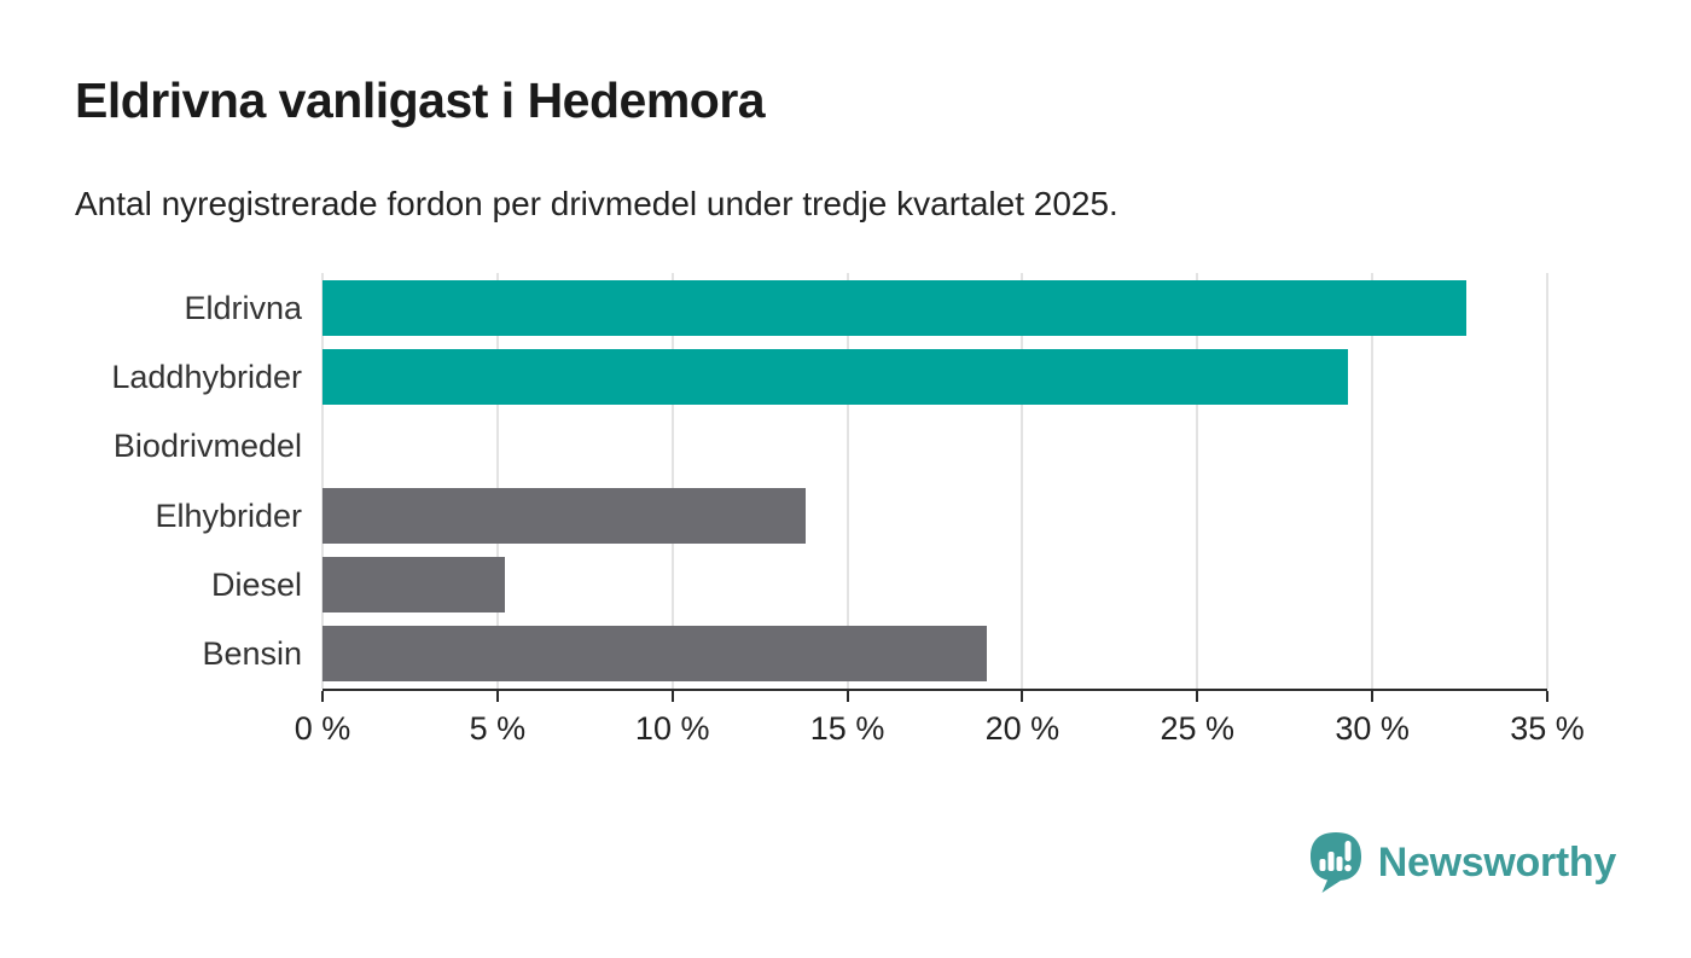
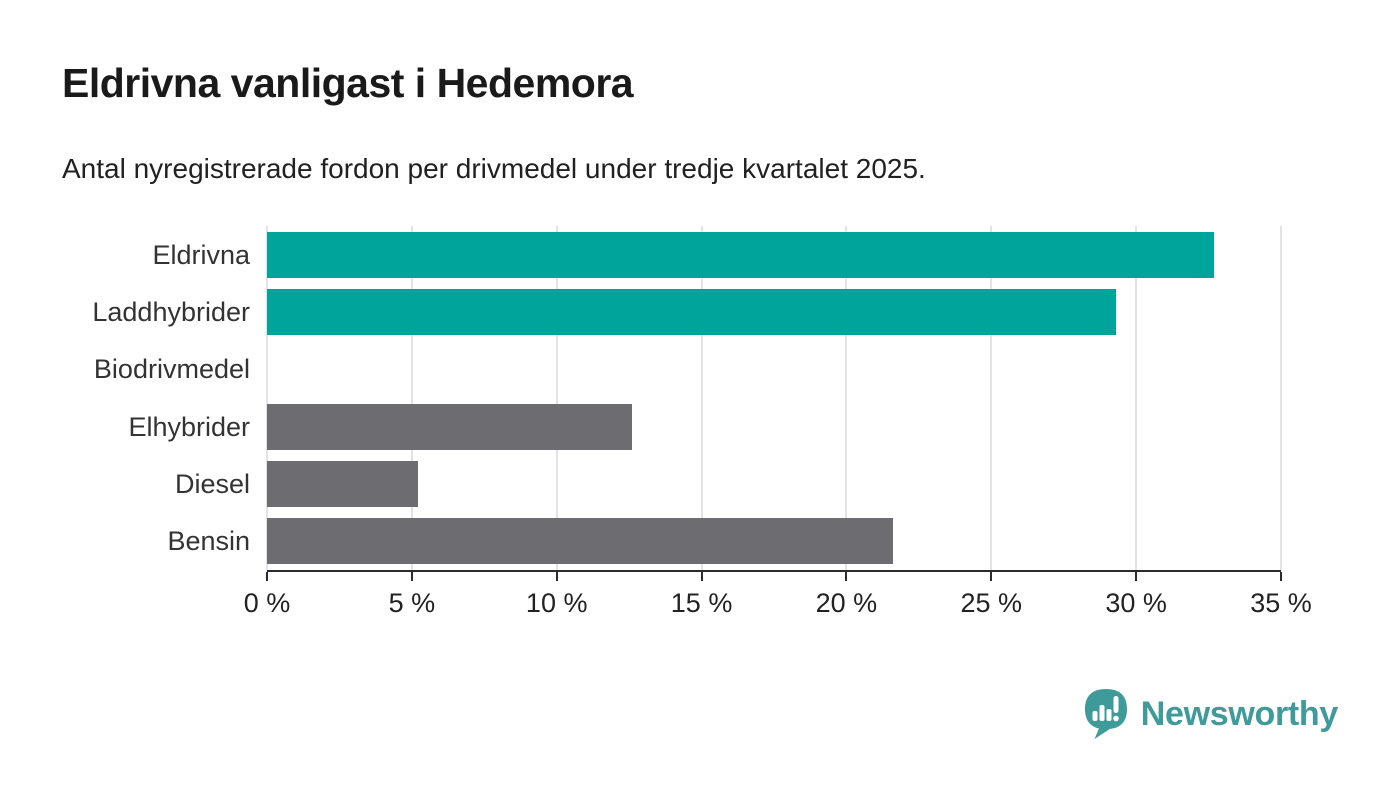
Elhybrider: 13.8% -> 12.6%
Bensin: 19.0% -> 21.6%
